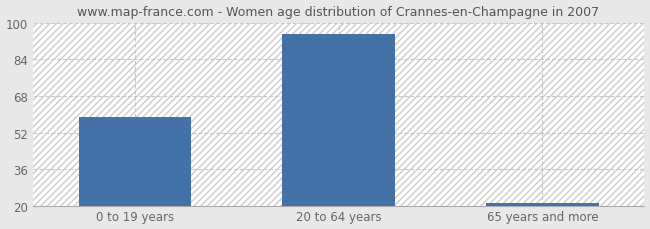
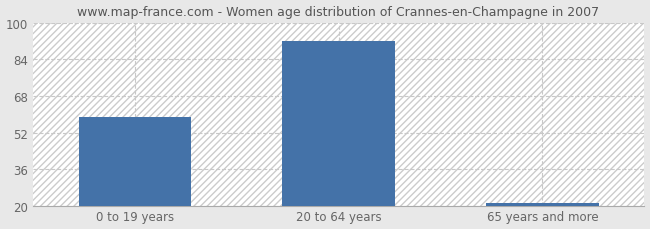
20 to 64 years: 95 -> 92
